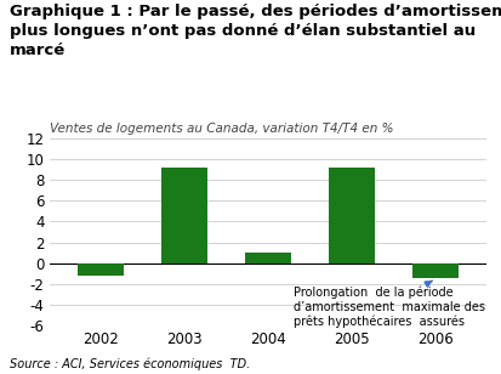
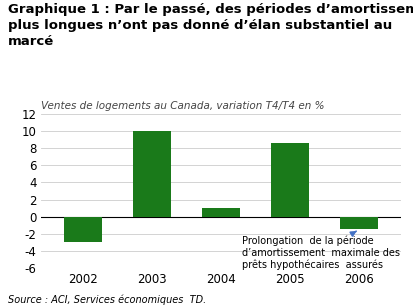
2002: -1.2 -> -3.0
2003: 9.2 -> 10.0
2005: 9.2 -> 8.6
